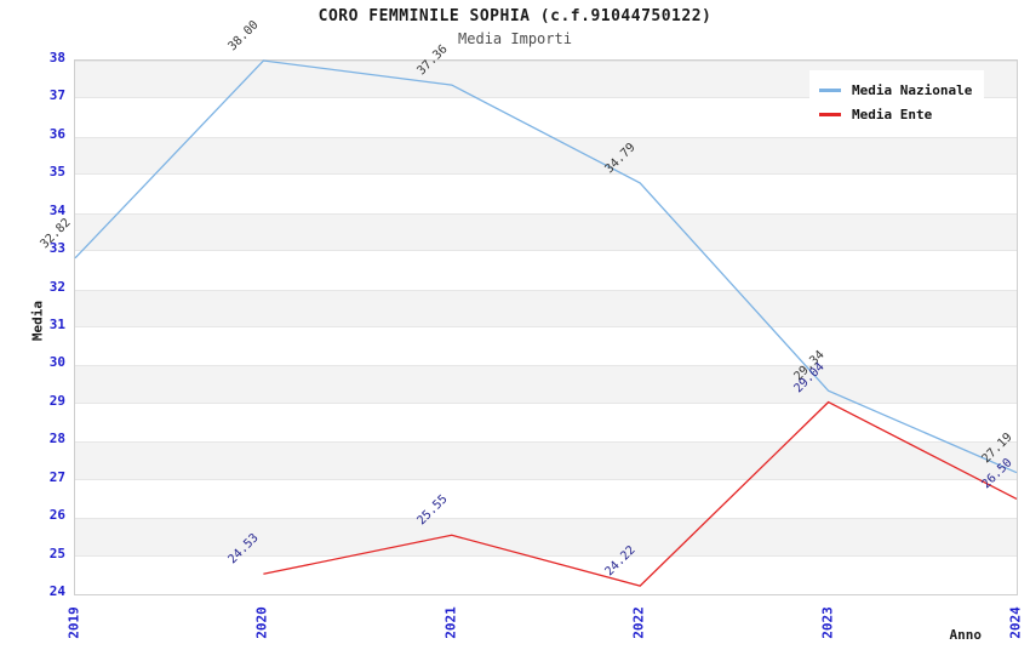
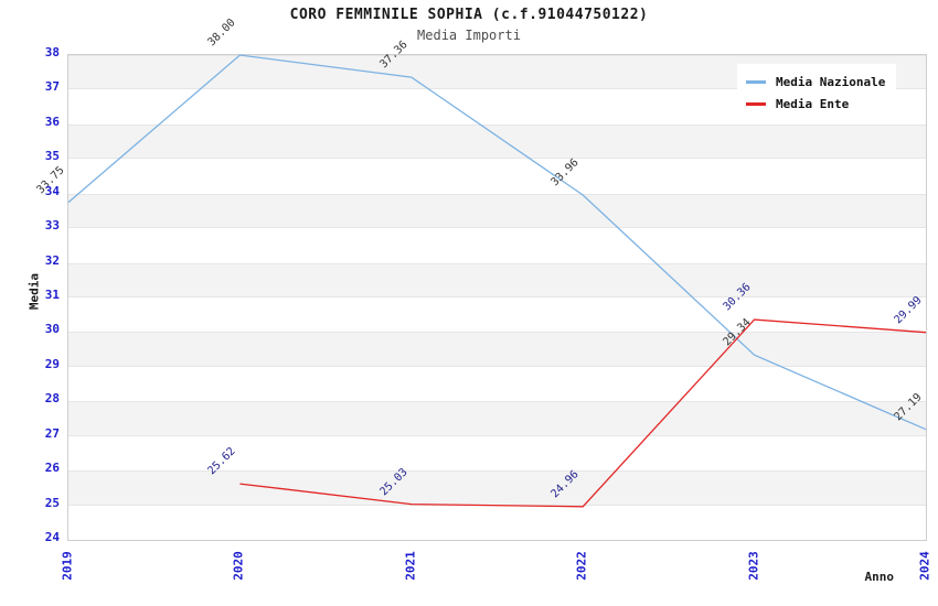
Media Nazionale/2019: 32.82 -> 33.75
Media Ente/2020: 24.53 -> 25.62
Media Ente/2021: 25.55 -> 25.03
Media Nazionale/2022: 34.79 -> 33.96
Media Ente/2022: 24.22 -> 24.96
Media Ente/2023: 29.04 -> 30.36
Media Ente/2024: 26.50 -> 29.99
